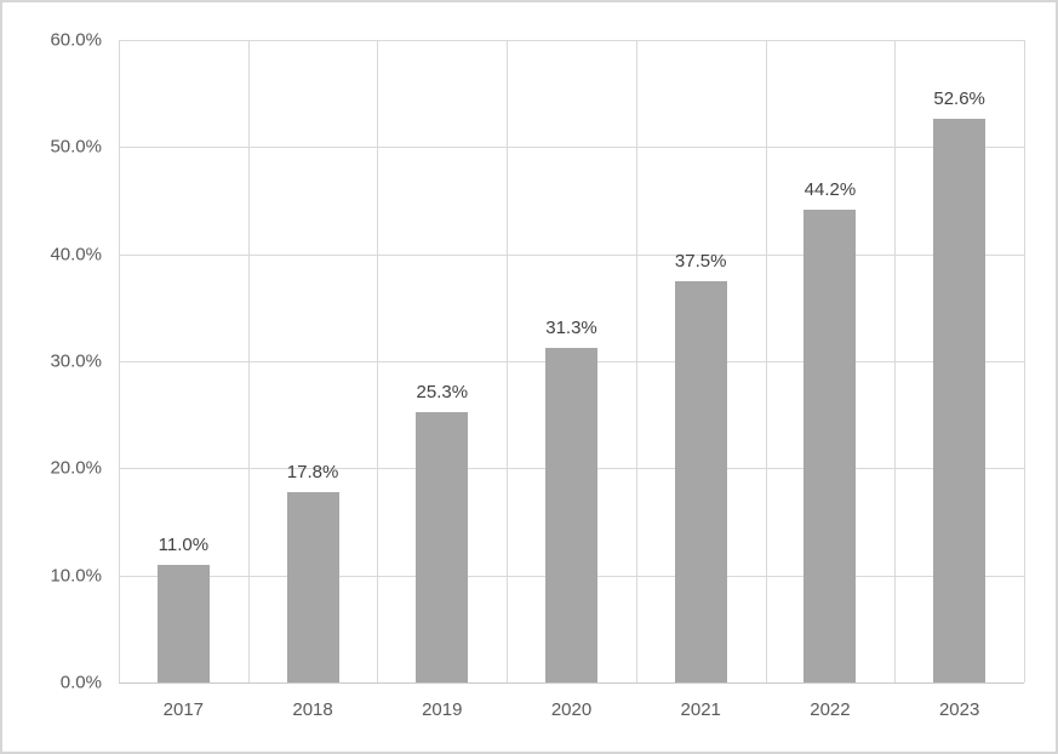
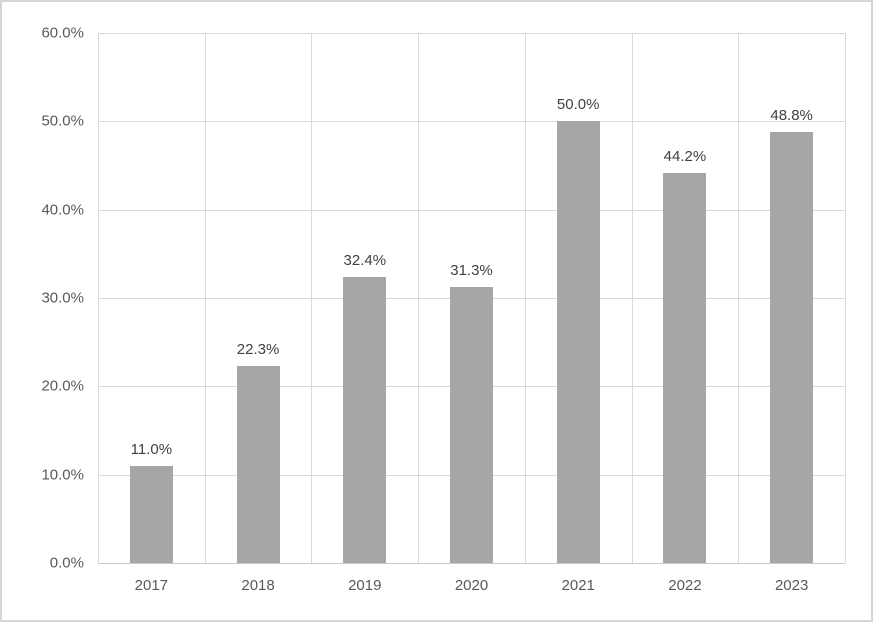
2018: 17.8% -> 22.3%
2019: 25.3% -> 32.4%
2021: 37.5% -> 50.0%
2023: 52.6% -> 48.8%
